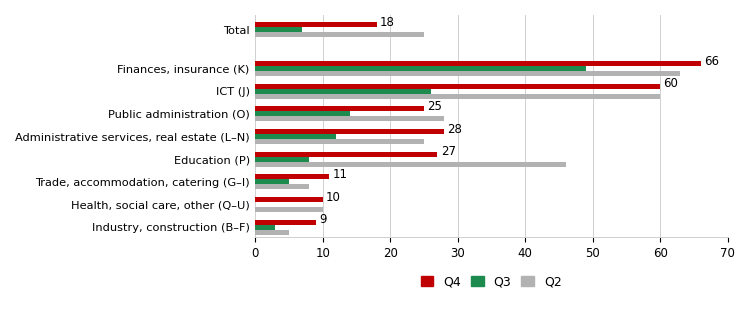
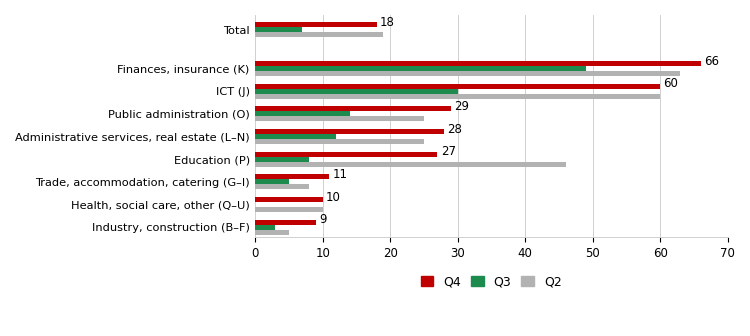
Q2/Total: 25 -> 19
Q3/ICT (J): 26 -> 30
Q4/Public administration (O): 25 -> 29
Q2/Public administration (O): 28 -> 25
